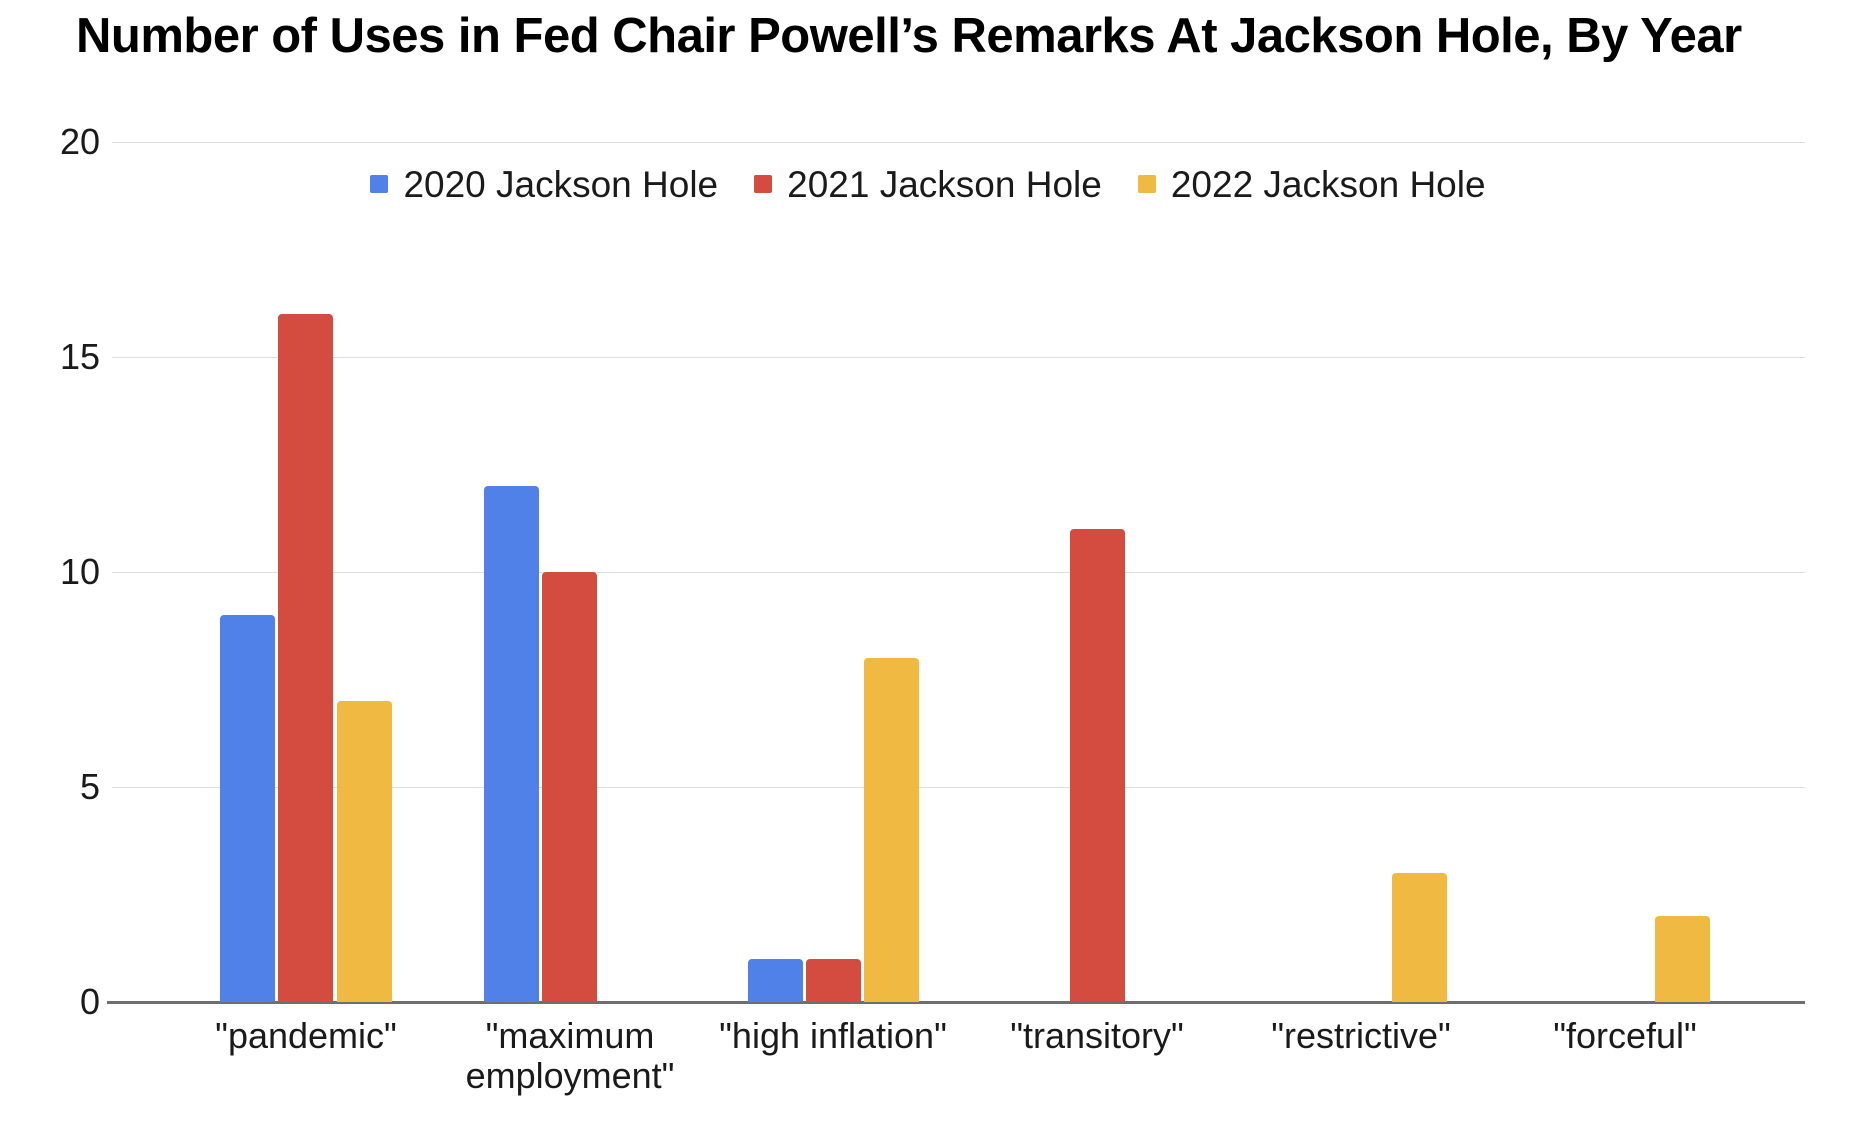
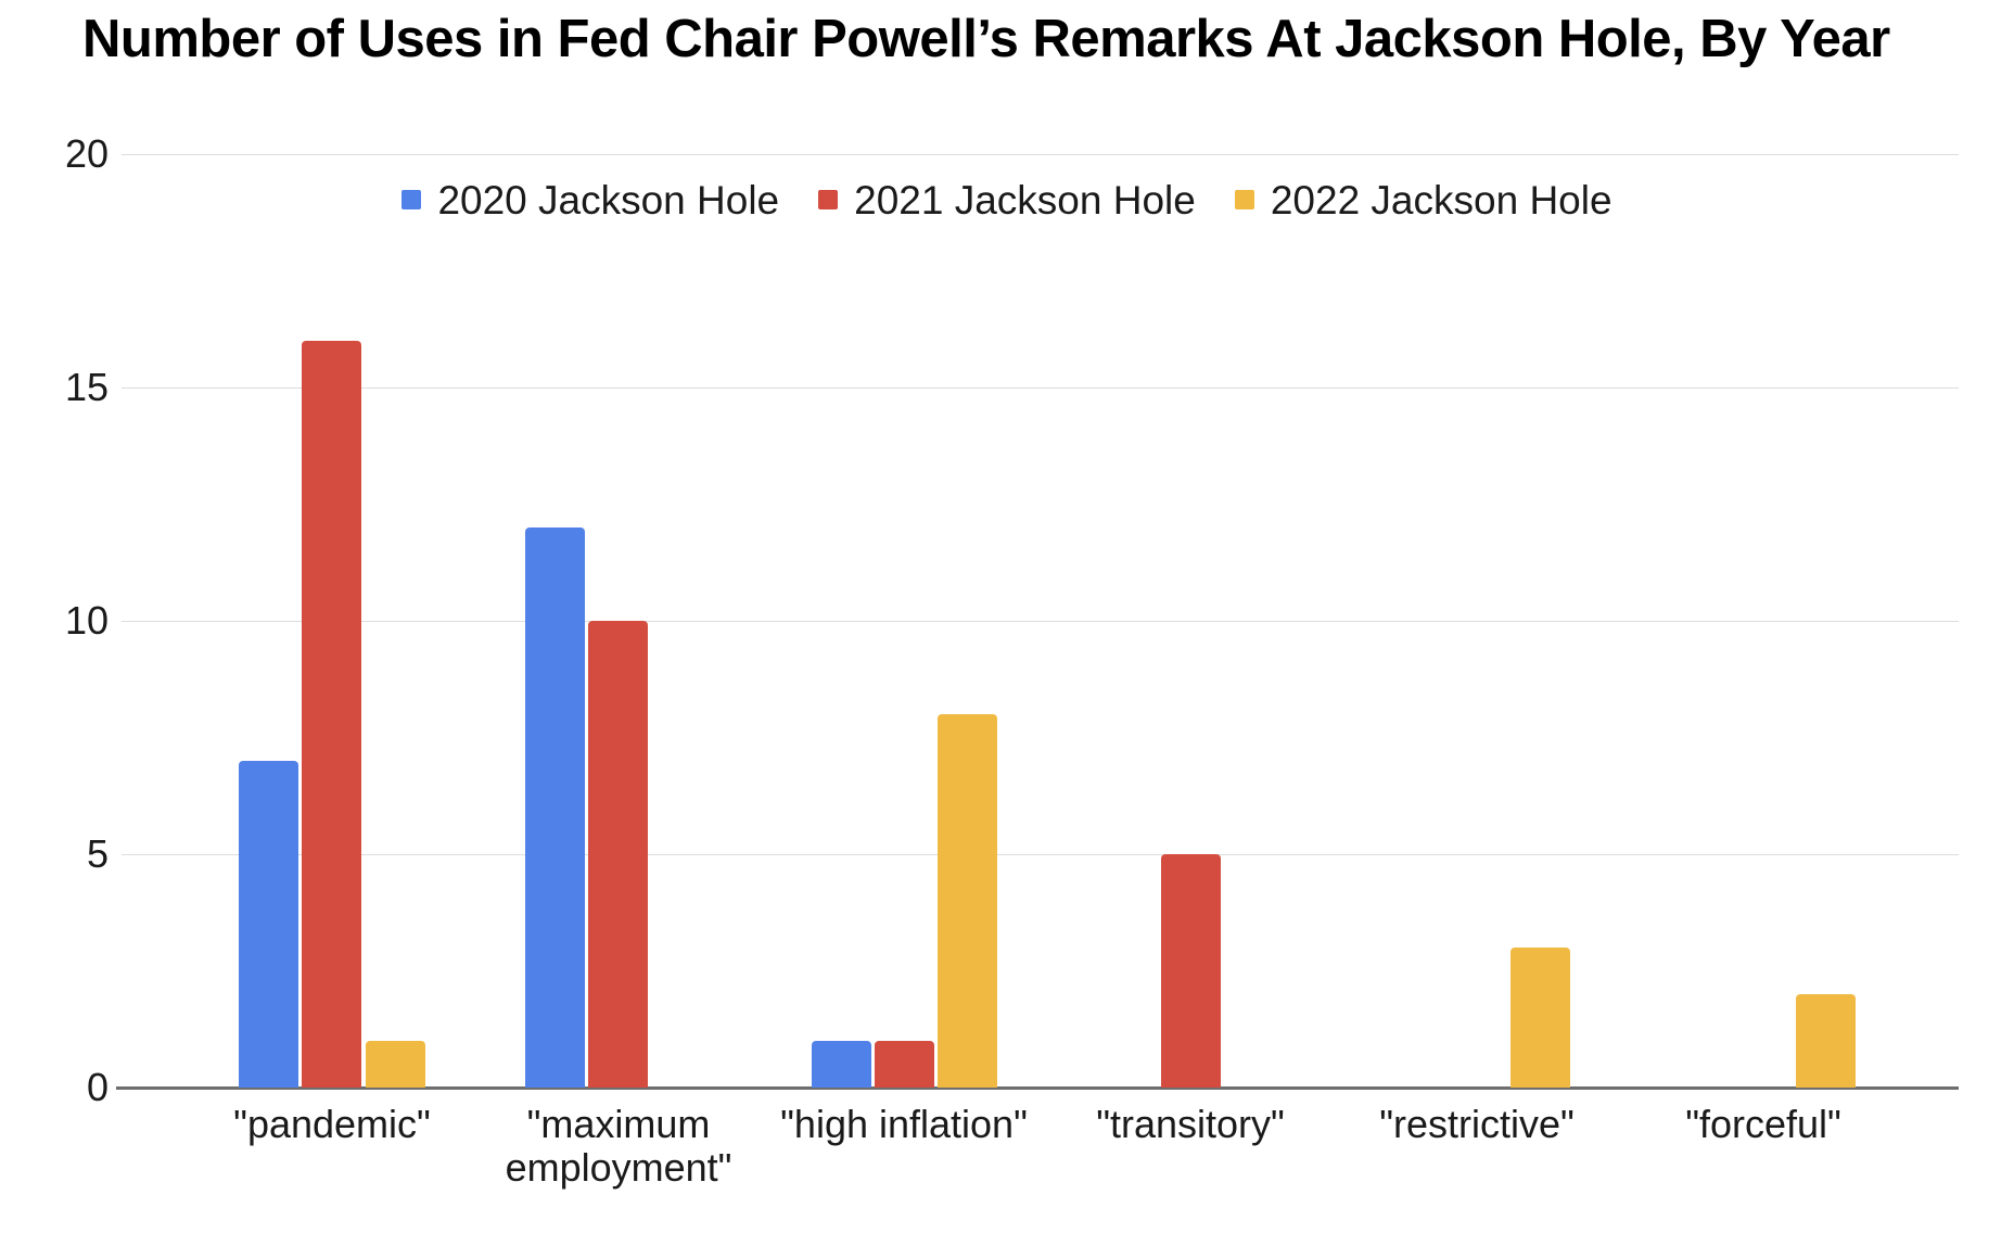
2020 Jackson Hole/"pandemic": 9 -> 7
2022 Jackson Hole/"pandemic": 7 -> 1
2021 Jackson Hole/"transitory": 11 -> 5
